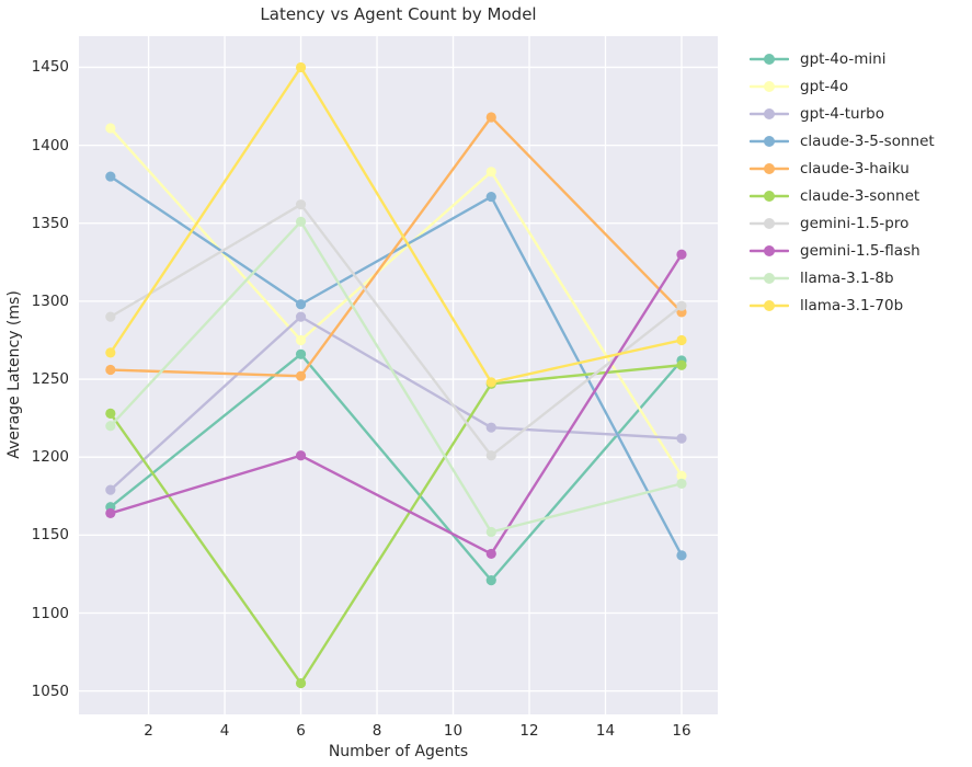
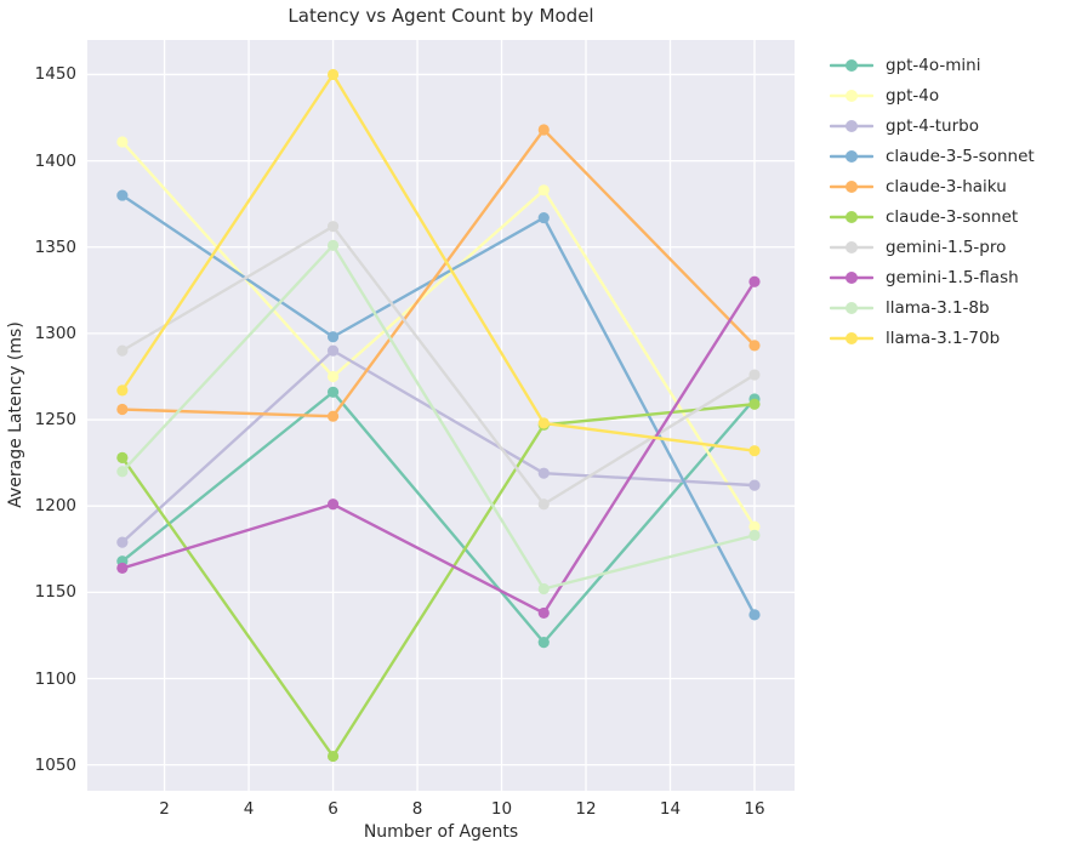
gemini-1.5-pro/16: 1297 -> 1276
llama-3.1-70b/16: 1275 -> 1232
